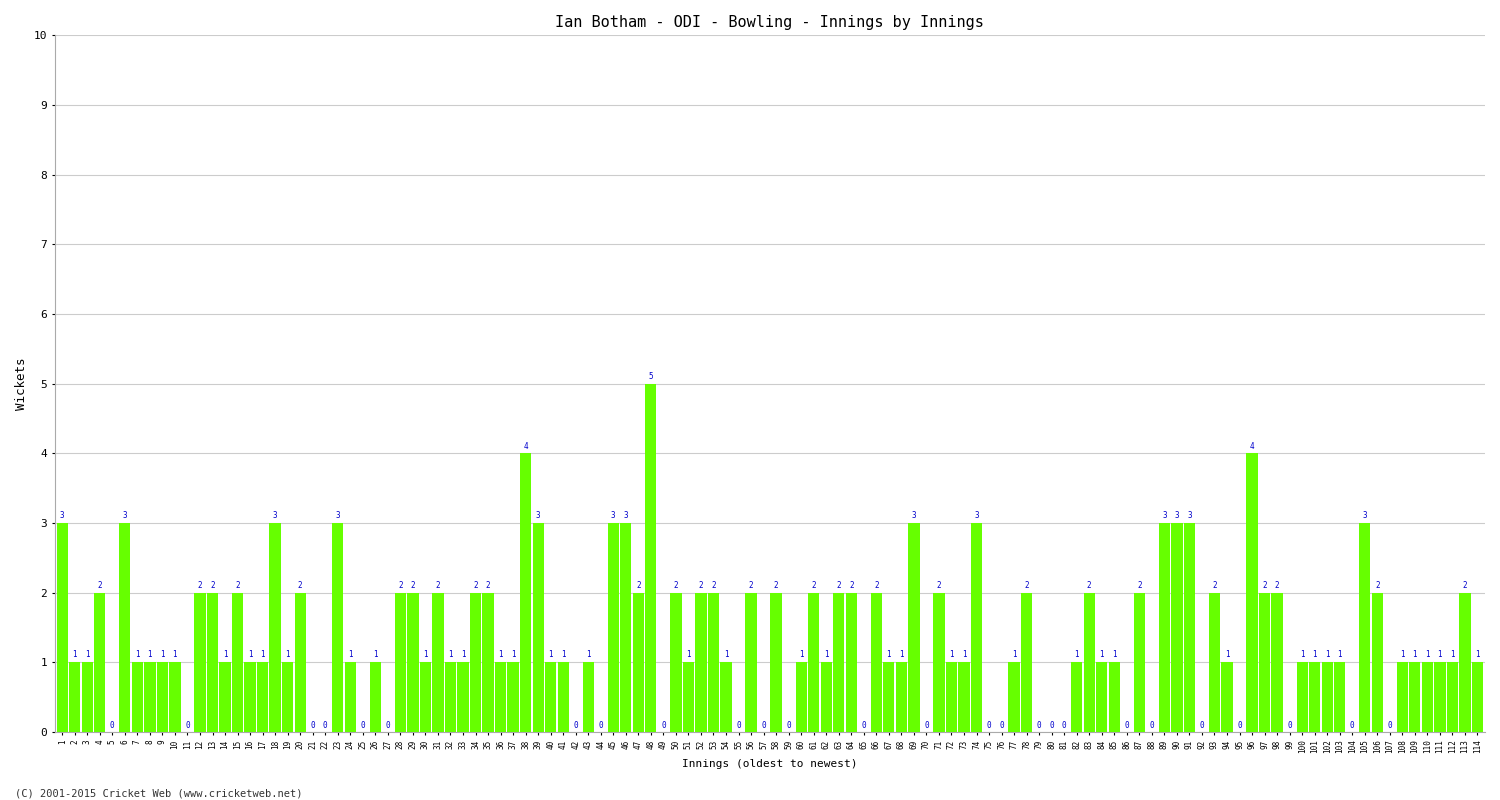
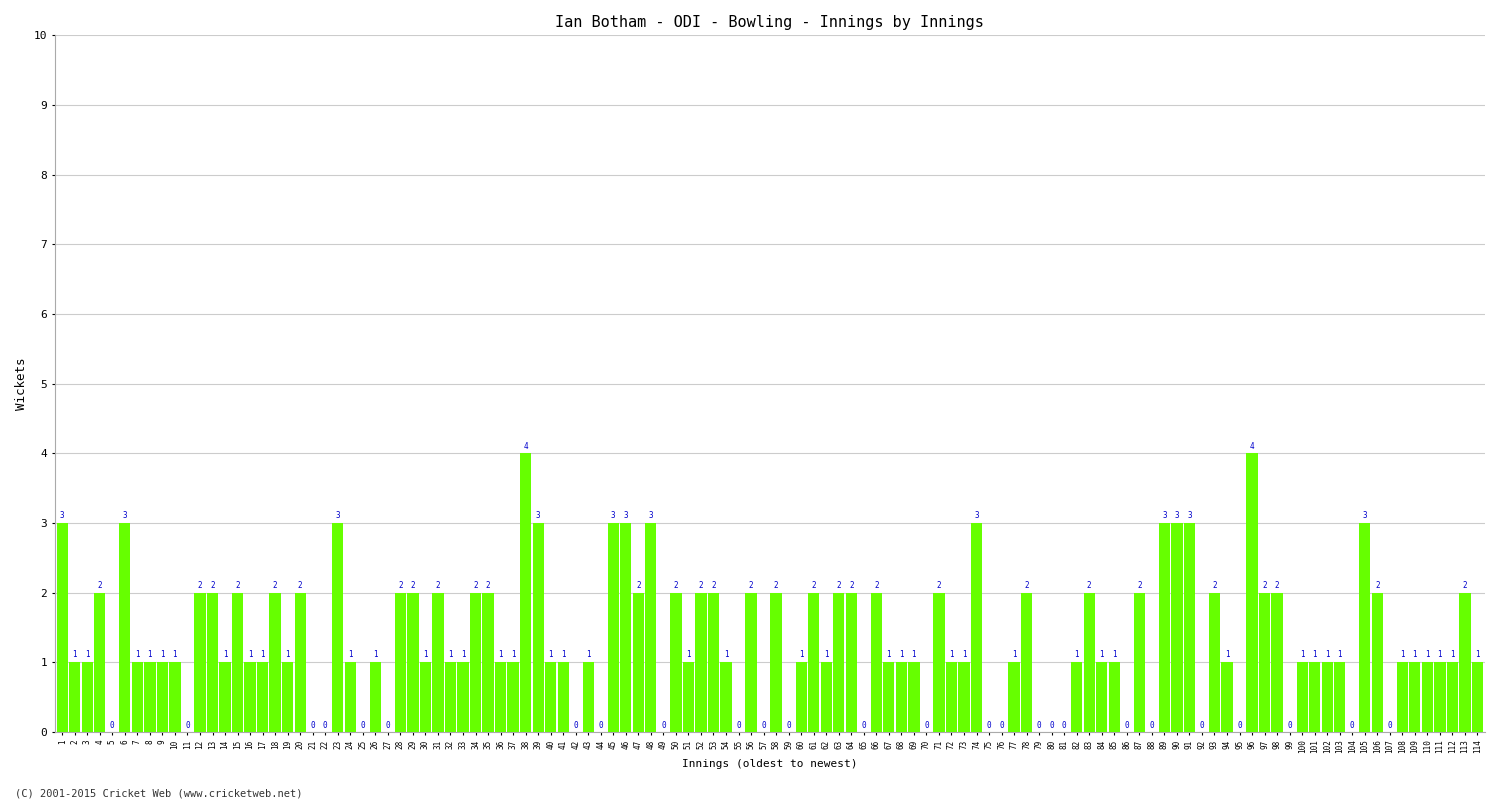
18: 3 -> 2
48: 5 -> 3
69: 3 -> 1
